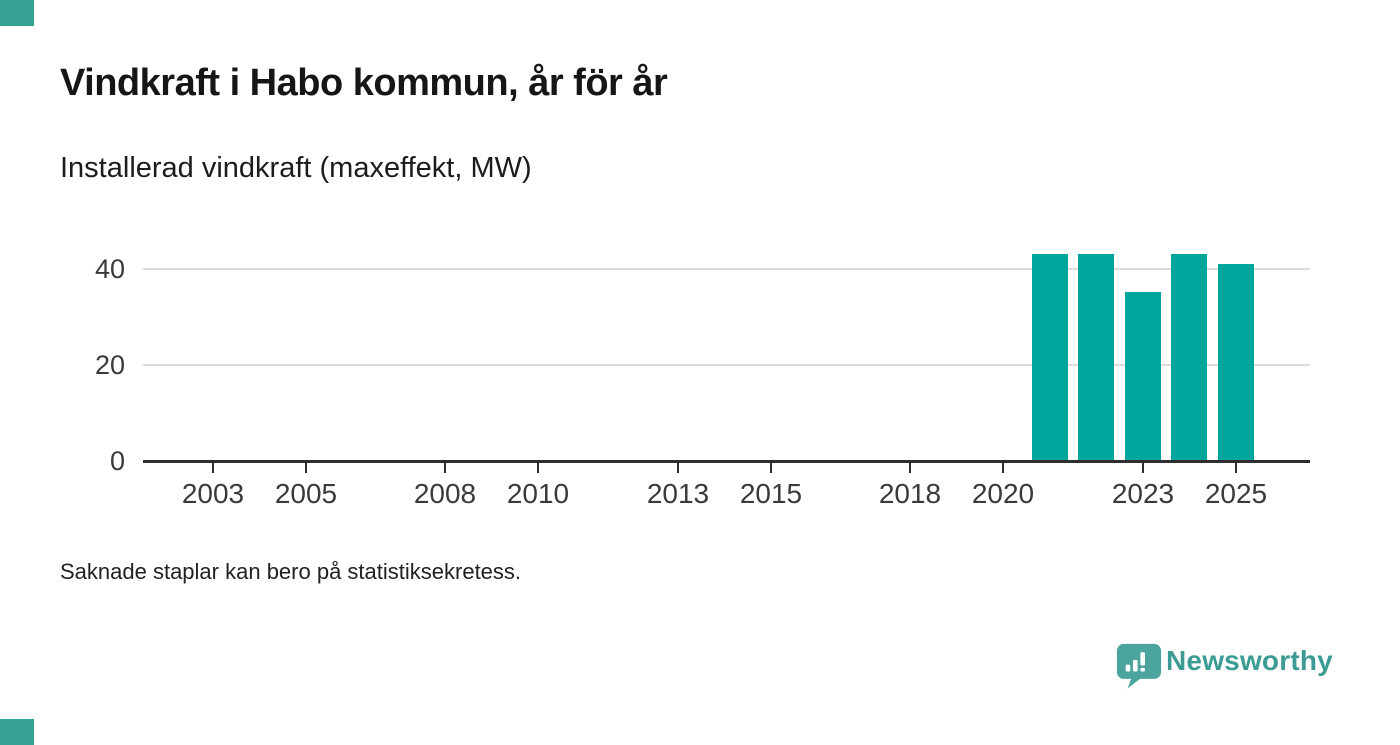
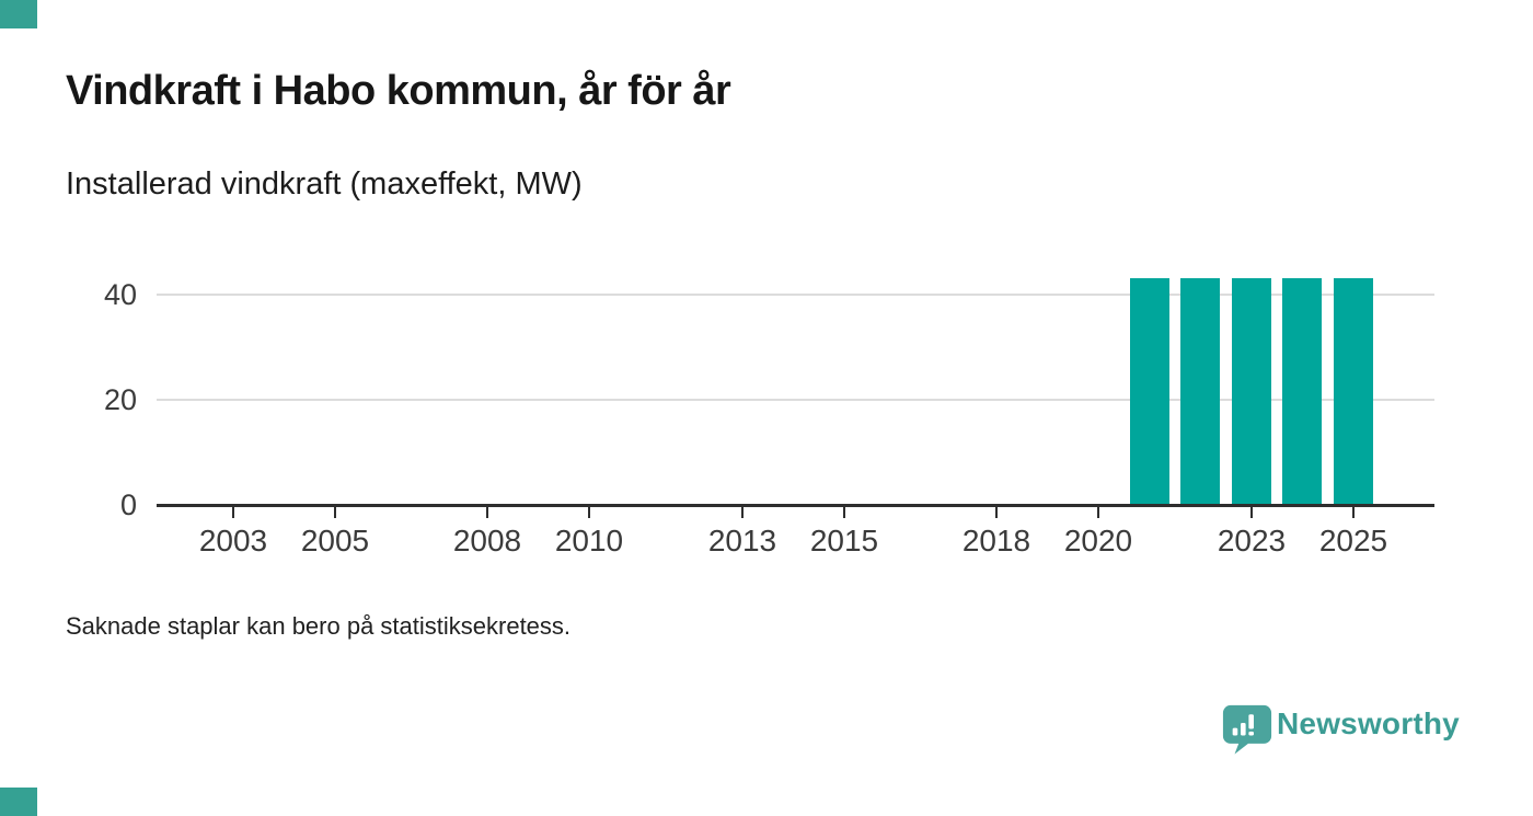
2023: 35 -> 43
2025: 41 -> 43
